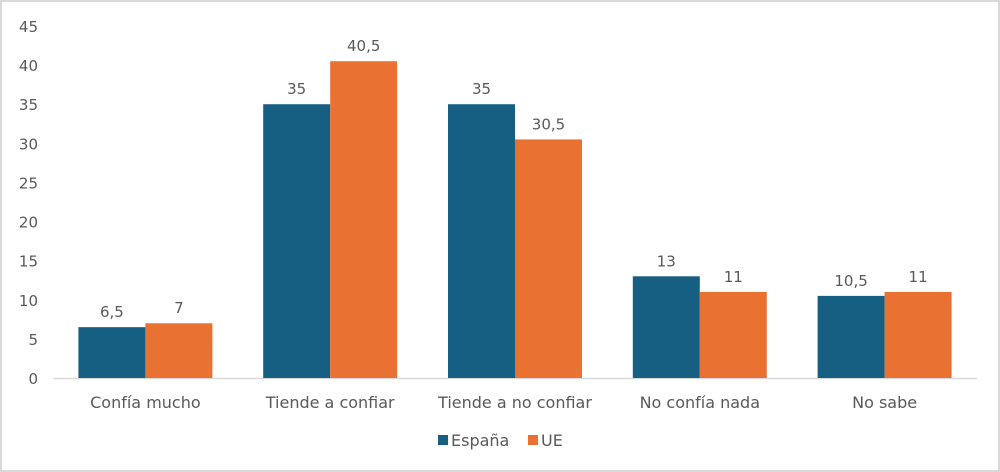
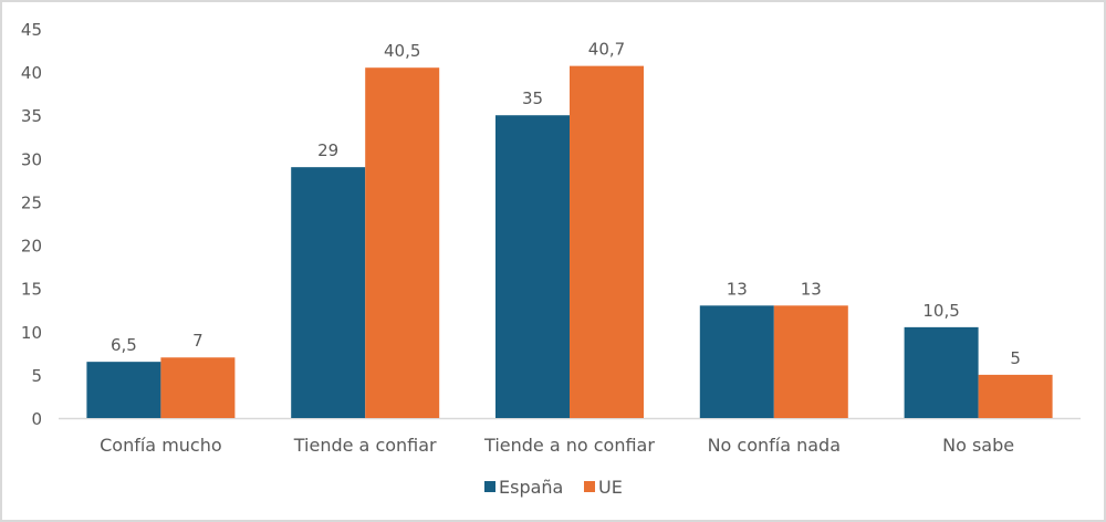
España/Tiende a confiar: 35 -> 29
UE/Tiende a no confiar: 30,5 -> 40,7
UE/No confía nada: 11 -> 13
UE/No sabe: 11 -> 5
